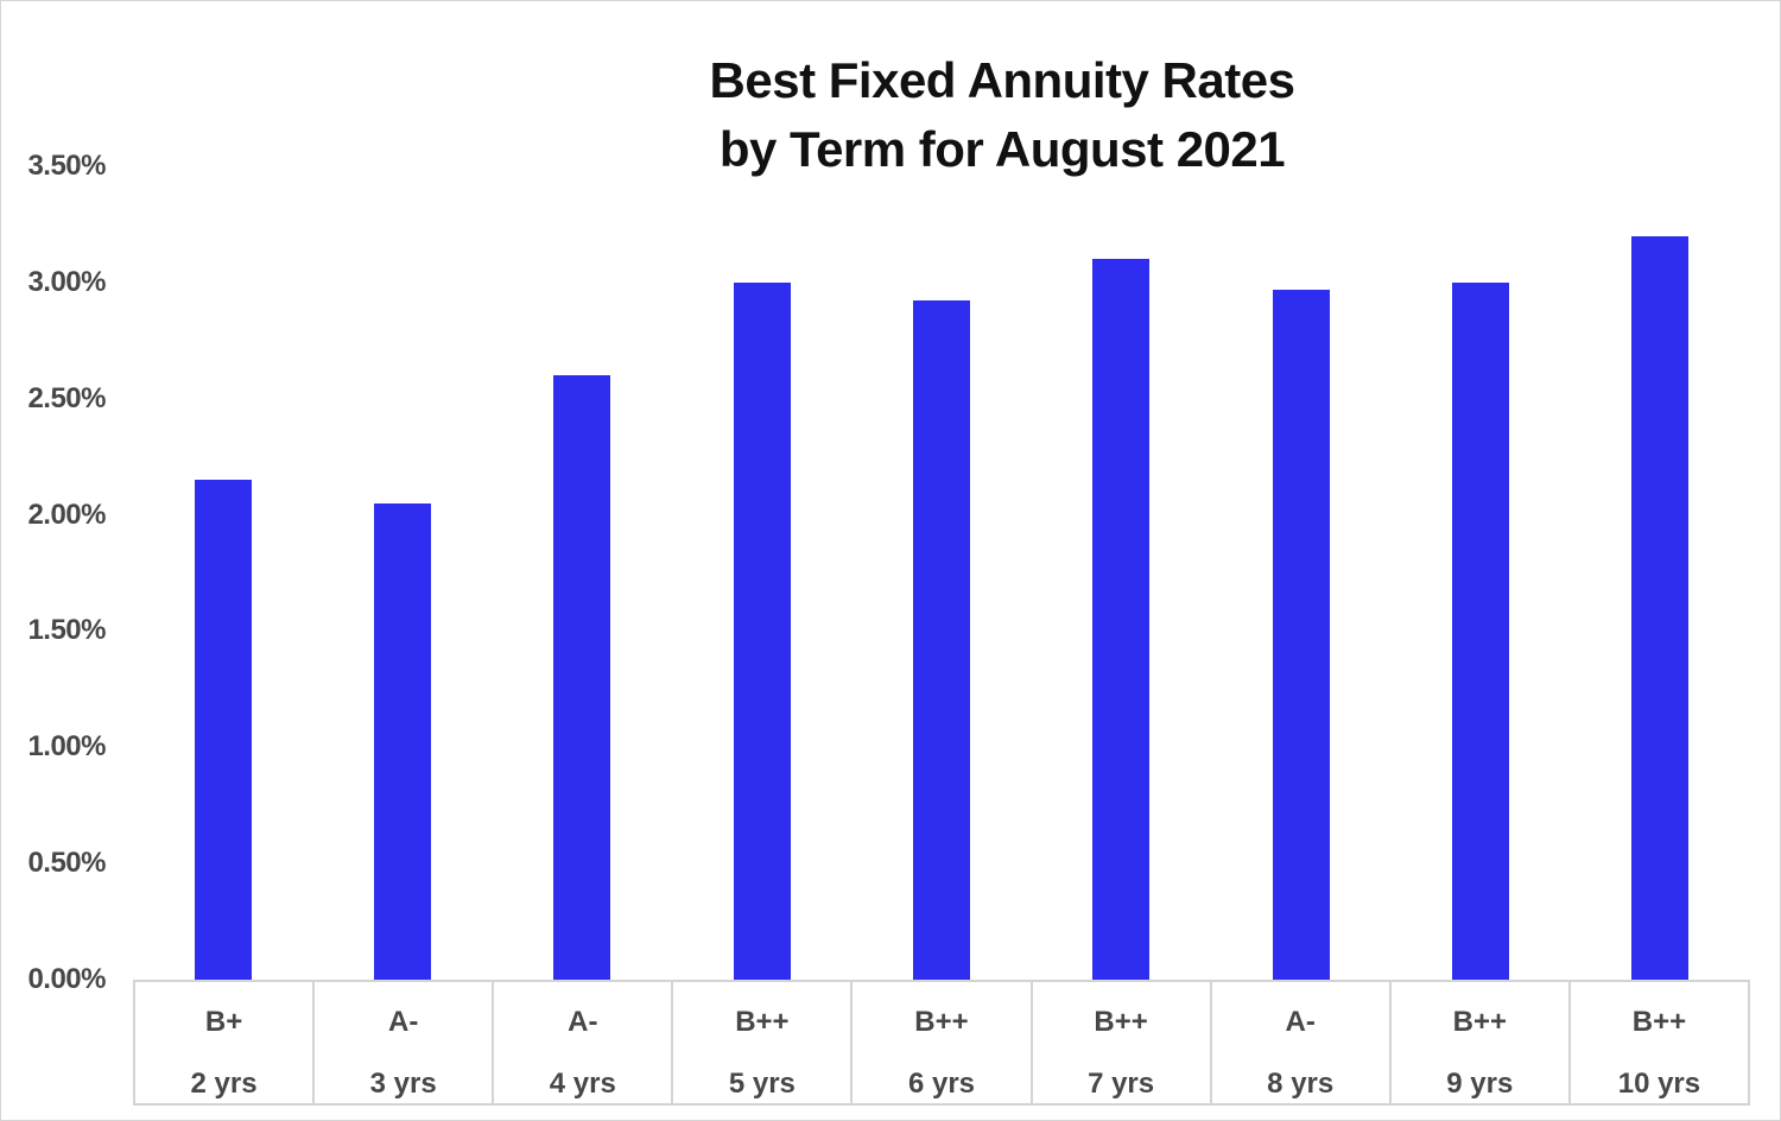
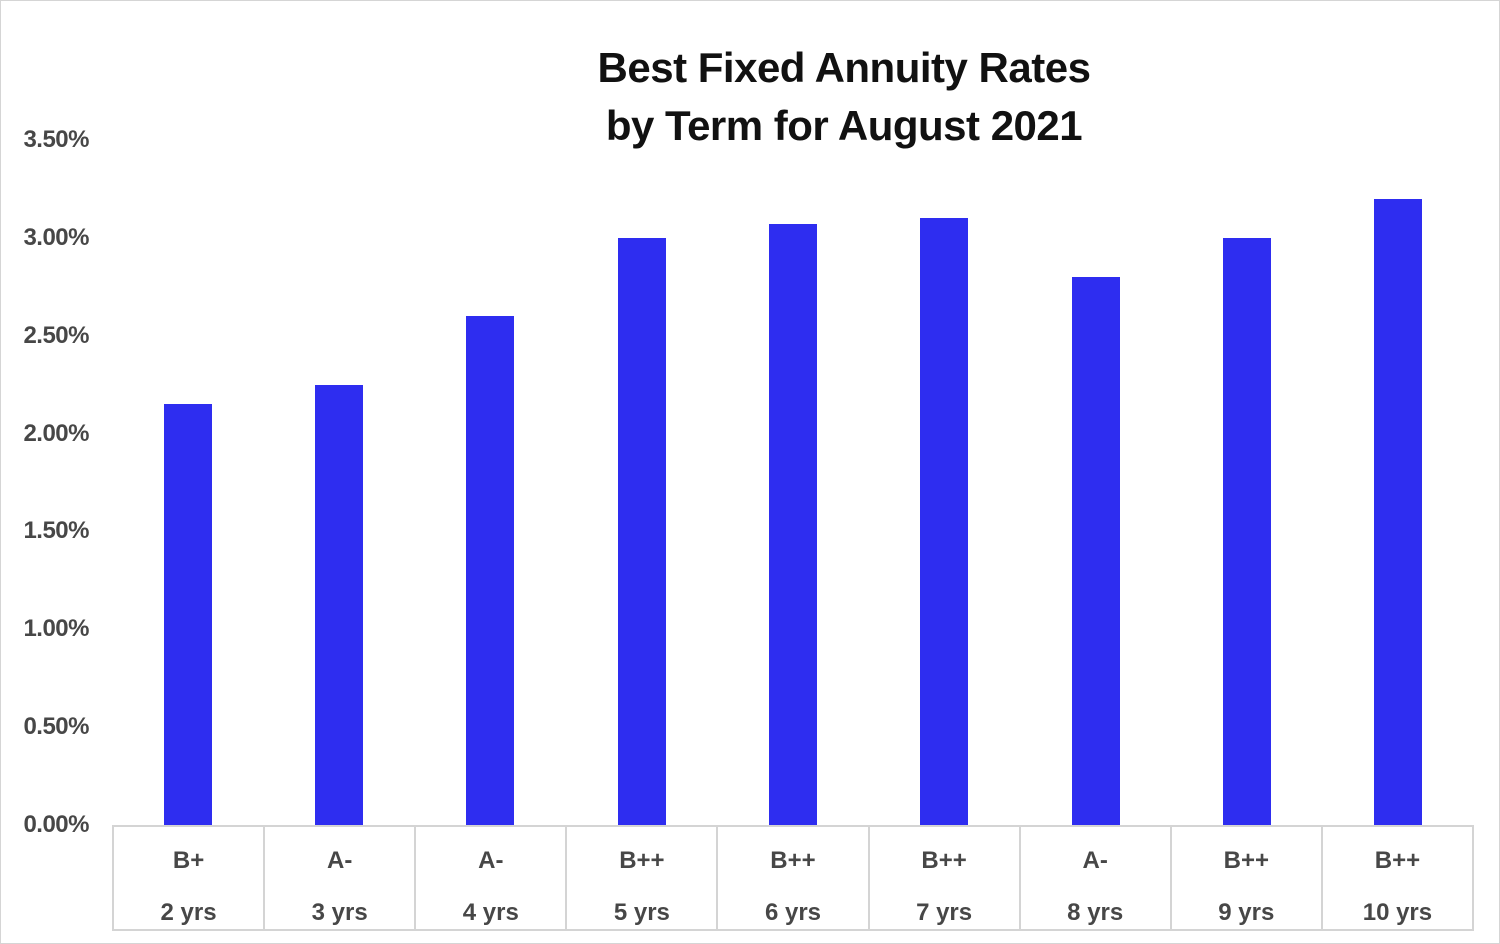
3 yrs: 2.05% -> 2.25%
6 yrs: 2.92% -> 3.07%
8 yrs: 2.97% -> 2.80%
